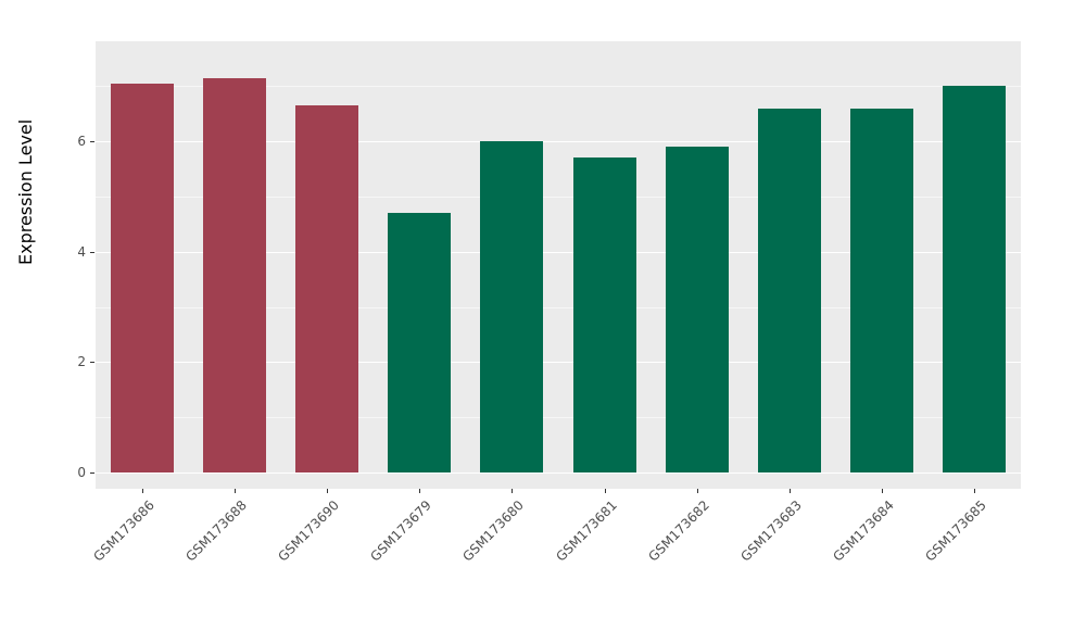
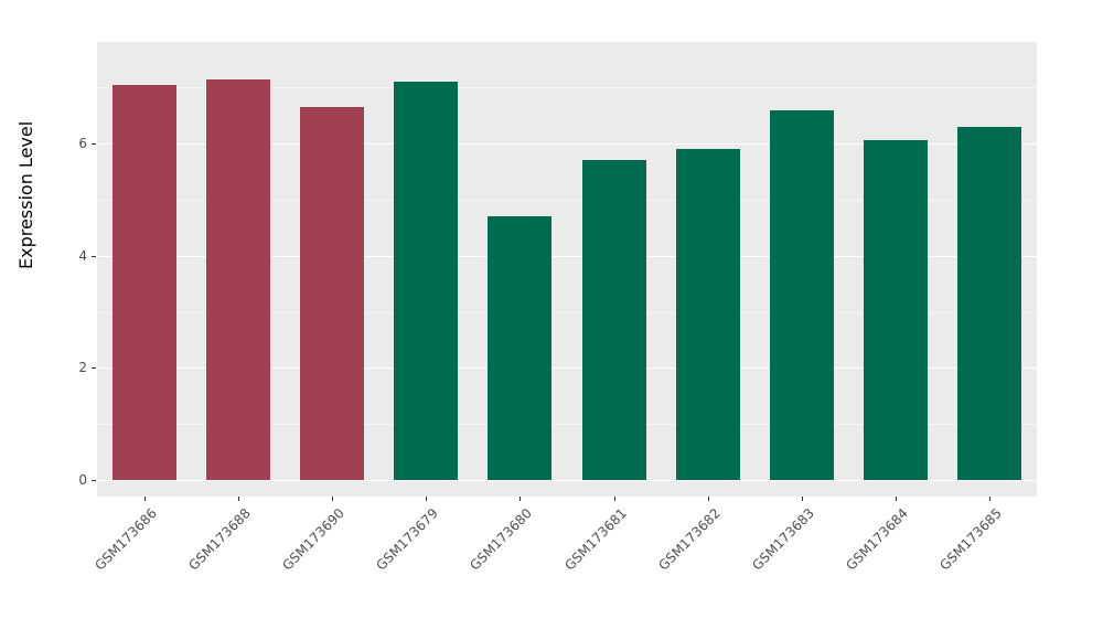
GSM173679: 4.7 -> 7.1
GSM173680: 6.0 -> 4.7
GSM173684: 6.6 -> 6.0
GSM173685: 7.0 -> 6.3
